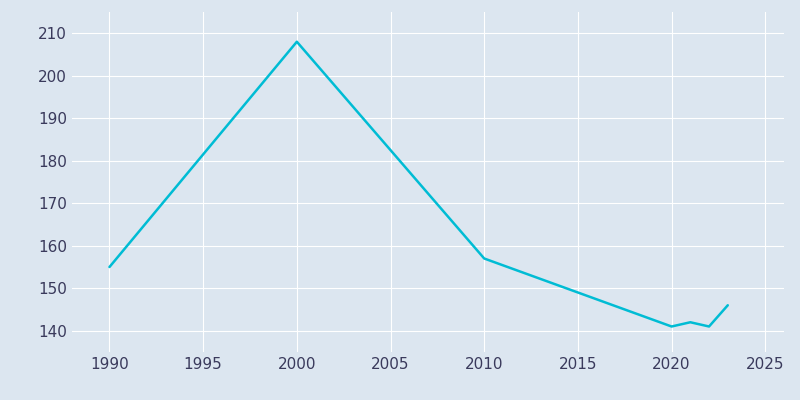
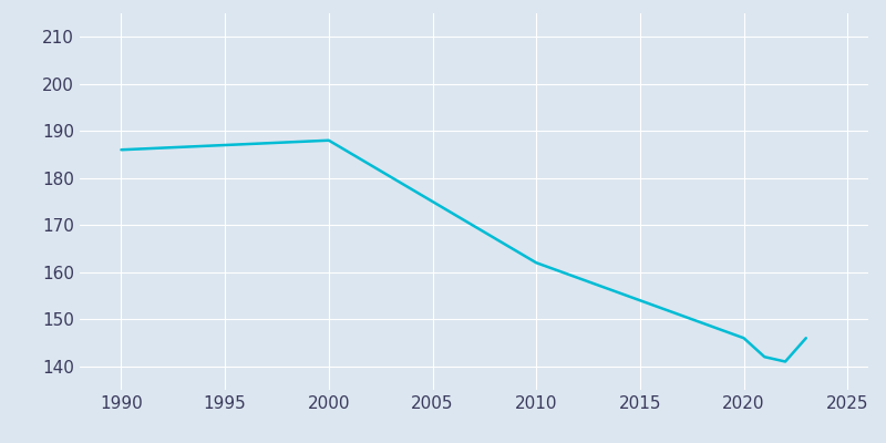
1990: 155 -> 186
2000: 208 -> 188
2010: 157 -> 162
2020: 141 -> 146
